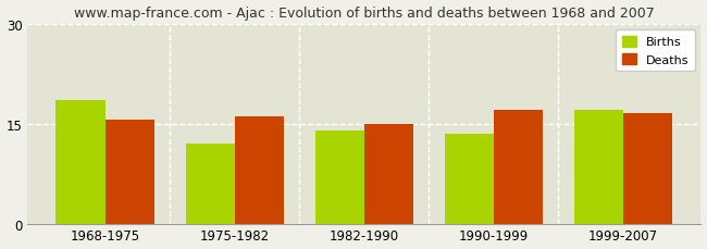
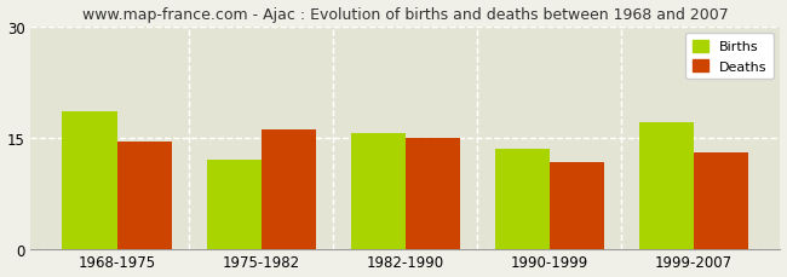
Deaths/1968-1975: 15.5 -> 14.4
Births/1982-1990: 14.0 -> 15.6
Deaths/1990-1999: 17.0 -> 11.6
Deaths/1999-2007: 16.5 -> 13.0
